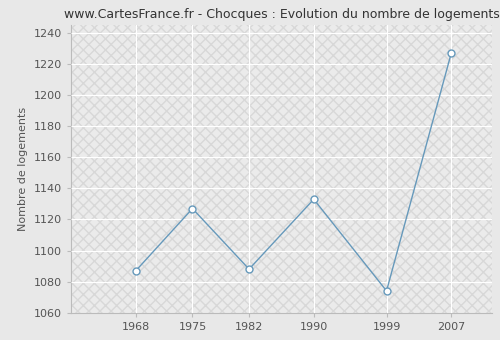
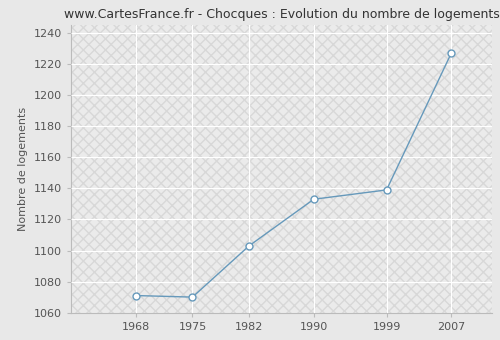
1968: 1087 -> 1071
1975: 1127 -> 1070
1982: 1088 -> 1103
1999: 1074 -> 1139
